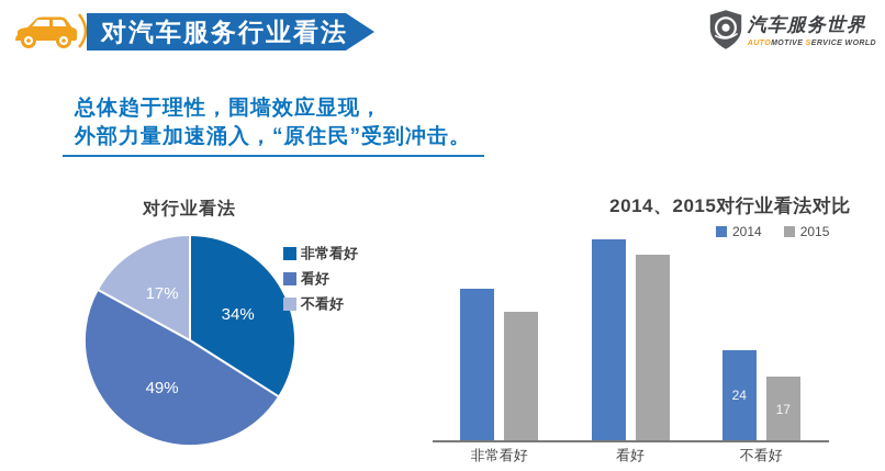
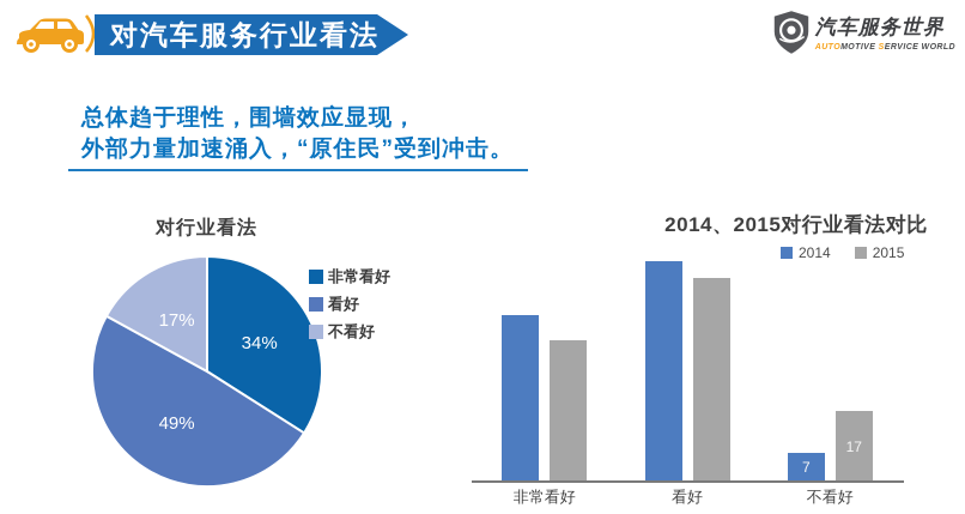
2014、2015对行业看法对比/2014/不看好: 24 -> 7
